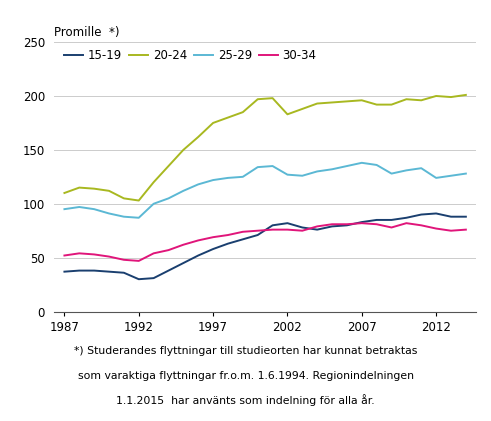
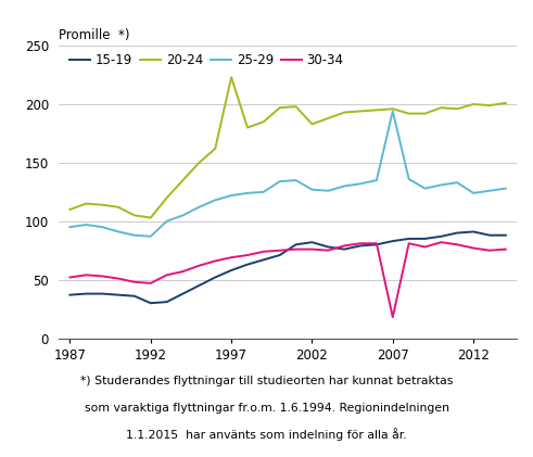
20-24/1997: 175 -> 223
25-29/2007: 138 -> 194
30-34/2007: 82 -> 18
